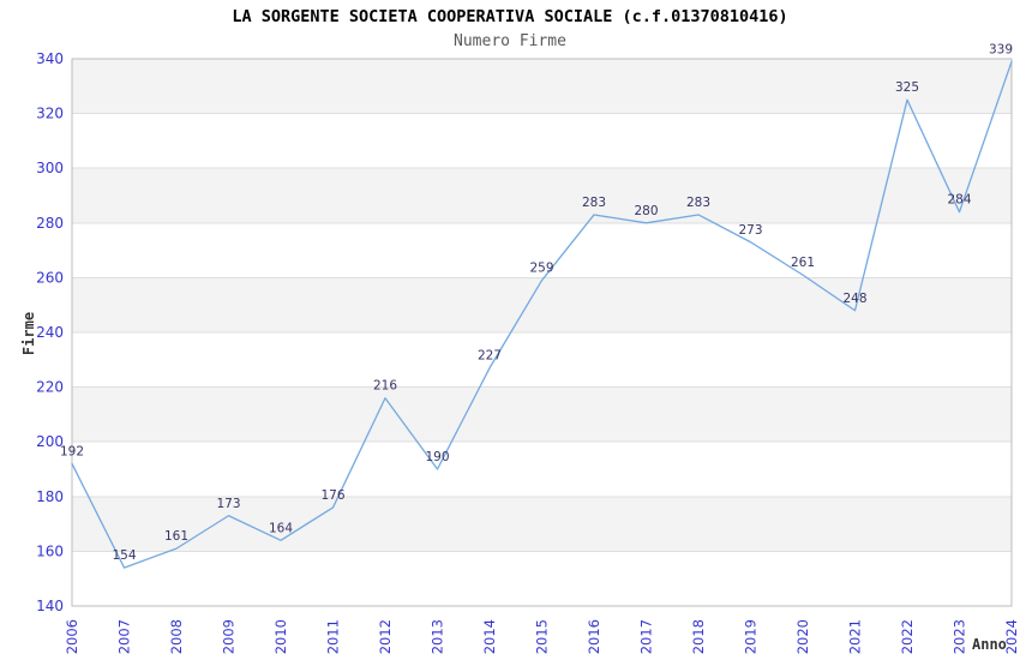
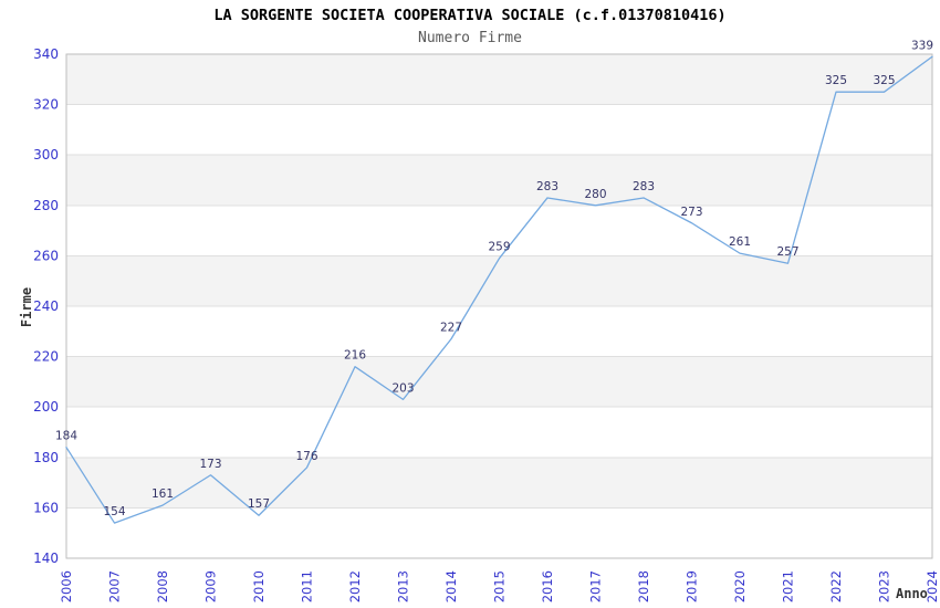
2006: 192 -> 184
2010: 164 -> 157
2013: 190 -> 203
2021: 248 -> 257
2023: 284 -> 325
